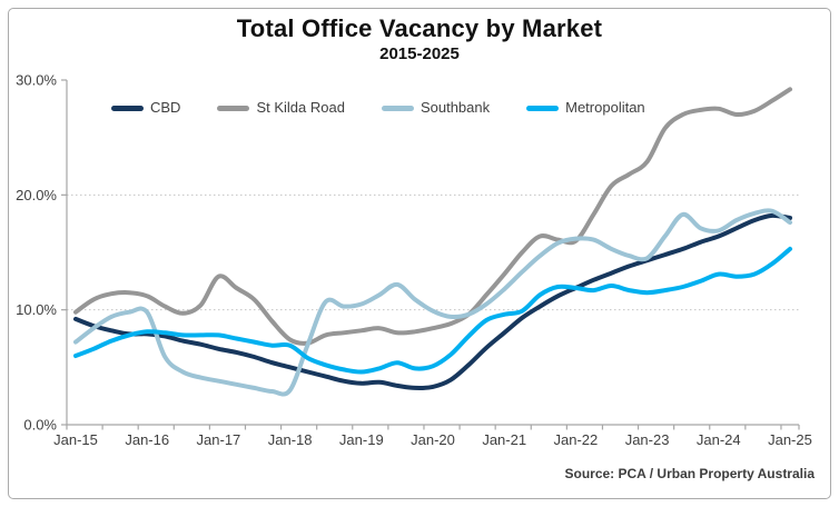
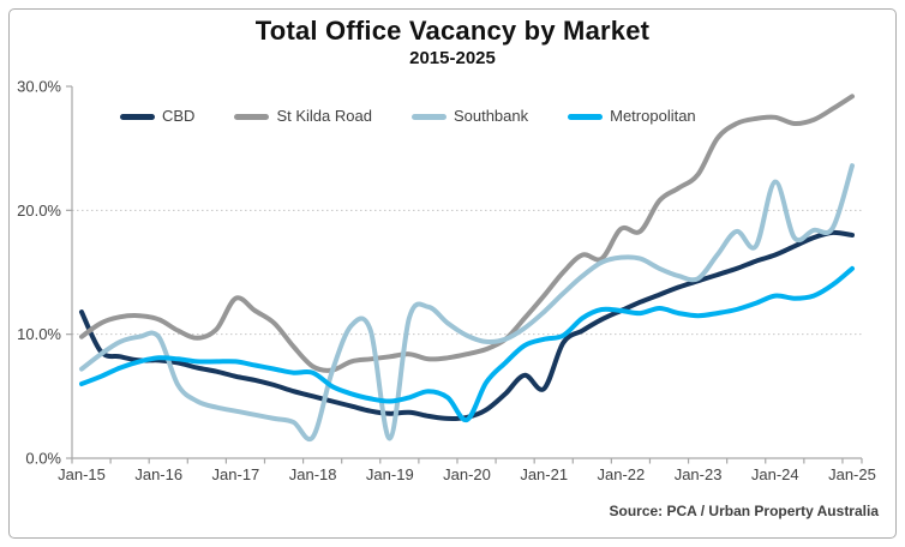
CBD/Jan-15: 9.2% -> 11.8%
Southbank/Jan-18: 3.0% -> 1.7%
Southbank/Jan-19: 10.5% -> 1.6%
Metropolitan/Jan-20: 5.1% -> 3.1%
CBD/Jan-21: 8.0% -> 5.6%
St Kilda Road/Jan-22: 16.0% -> 18.5%
Southbank/Jan-24: 16.9% -> 22.3%
Southbank/Jan-25: 17.6% -> 23.6%
